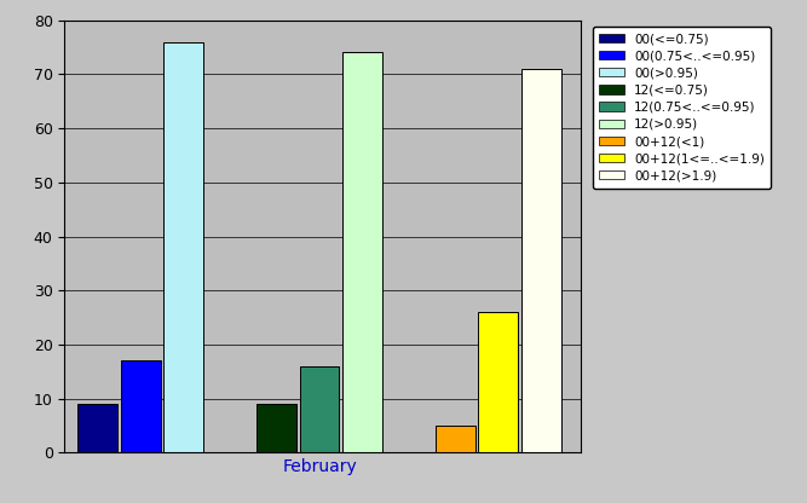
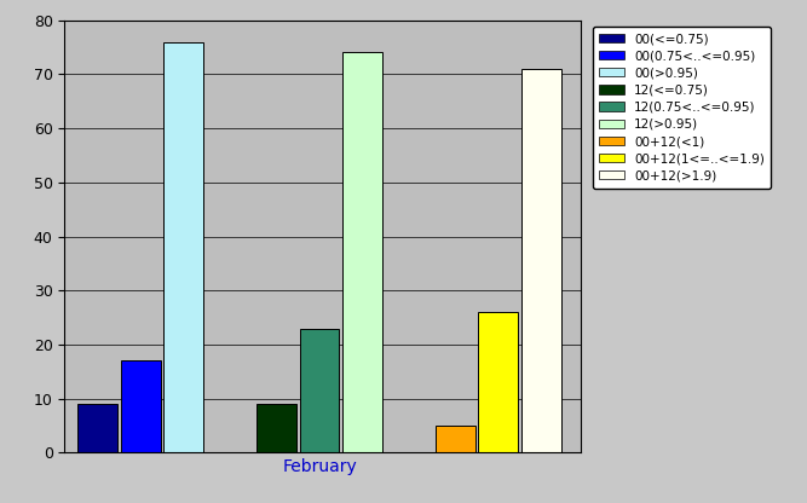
February: 16 -> 23
